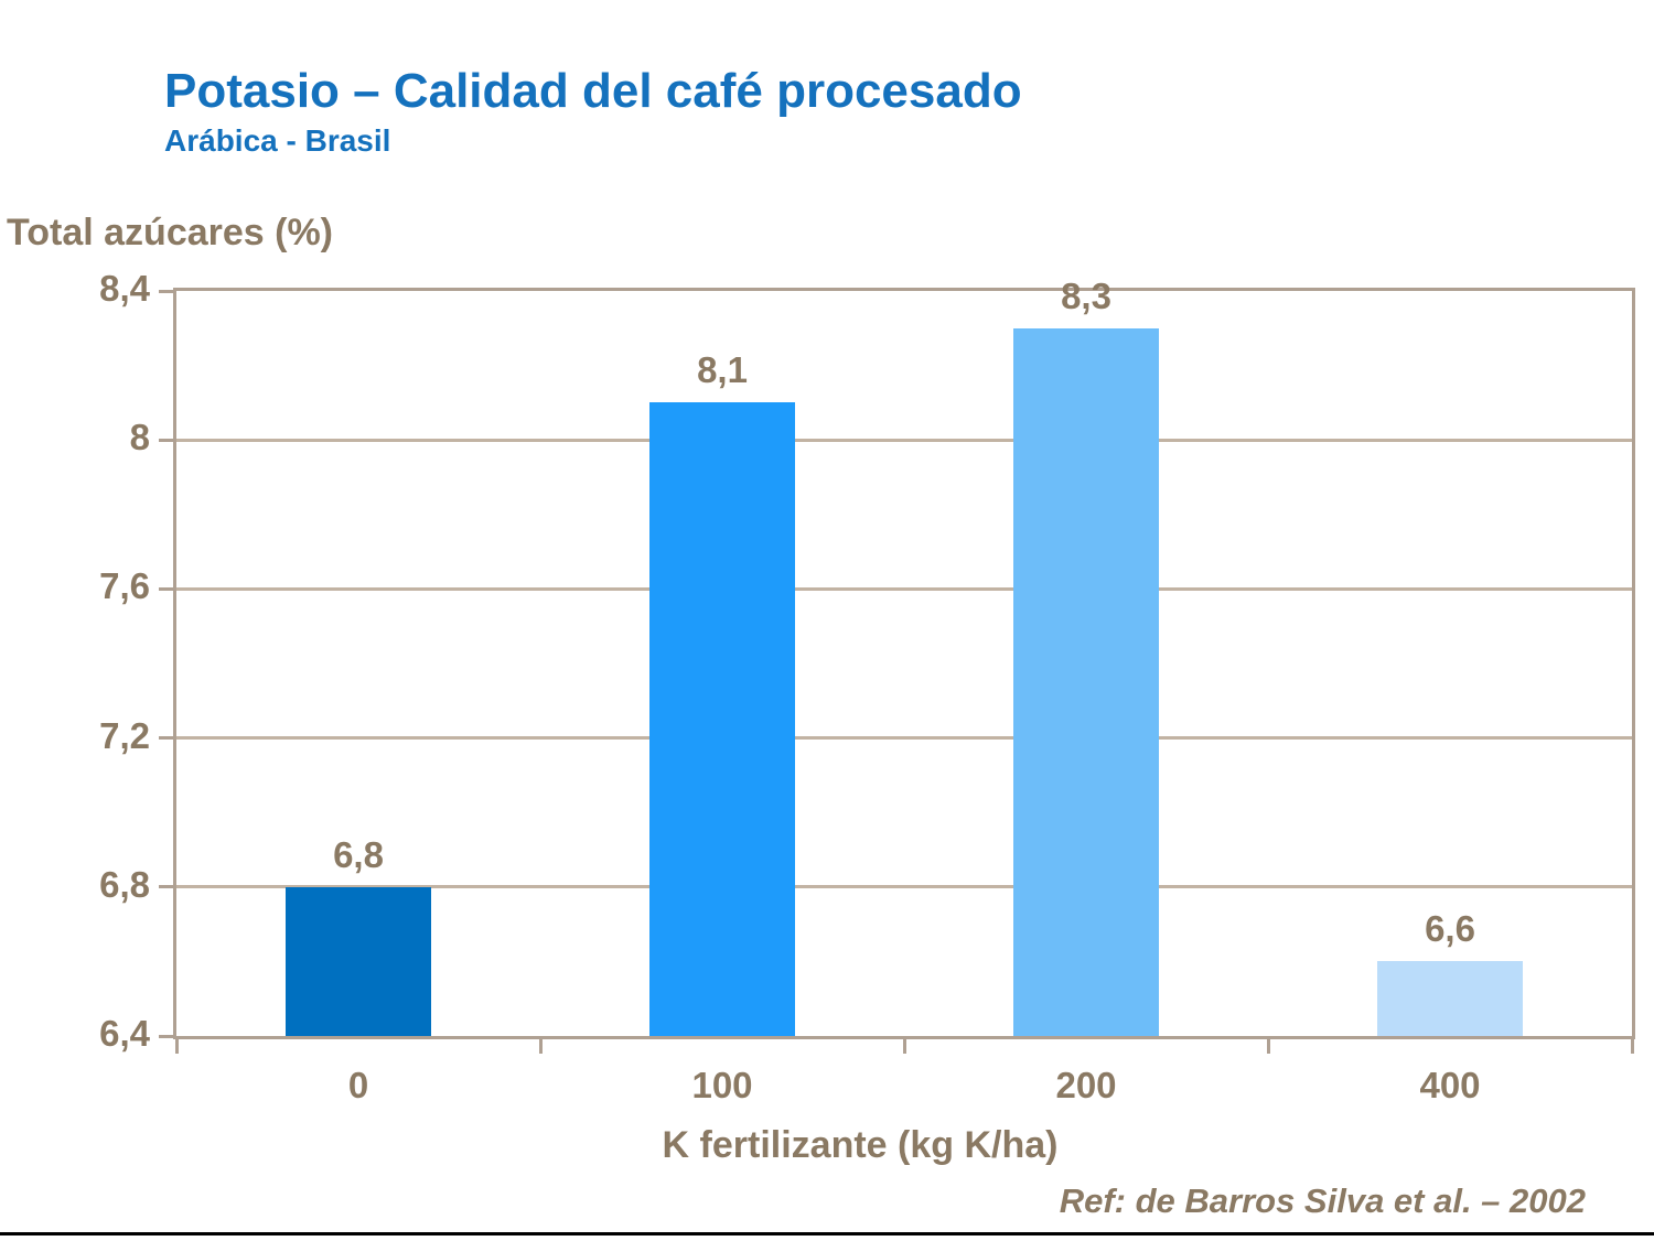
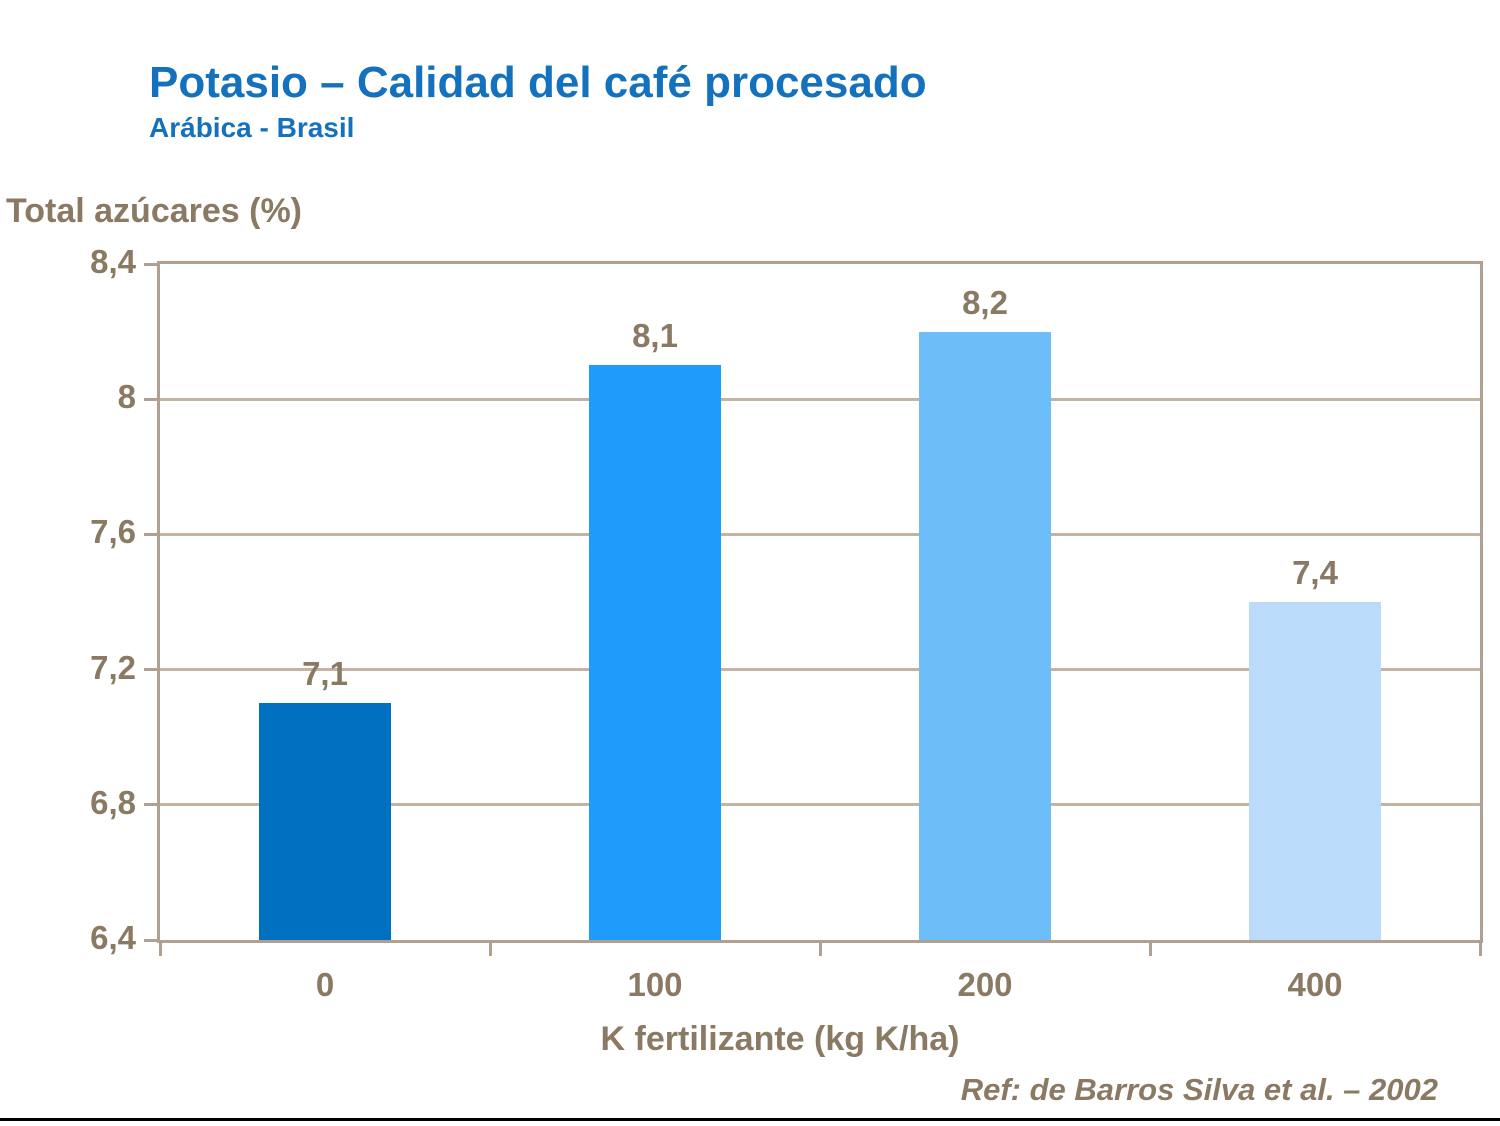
0: 6,8 -> 7,1
200: 8,3 -> 8,2
400: 6,6 -> 7,4
